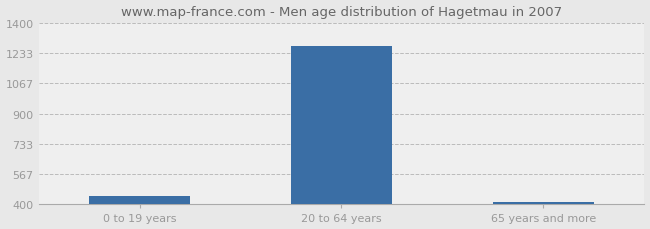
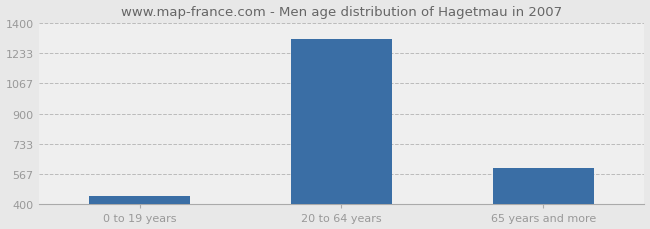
20 to 64 years: 1270 -> 1310
65 years and more: 420 -> 600
